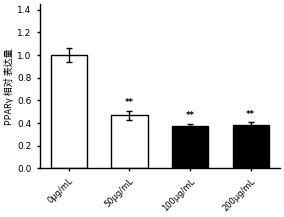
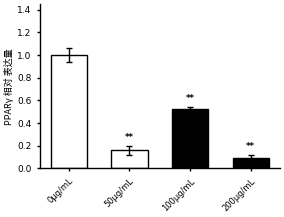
50μg/mL: 0.47 -> 0.16
100μg/mL: 0.37 -> 0.52
200μg/mL: 0.38 -> 0.09
